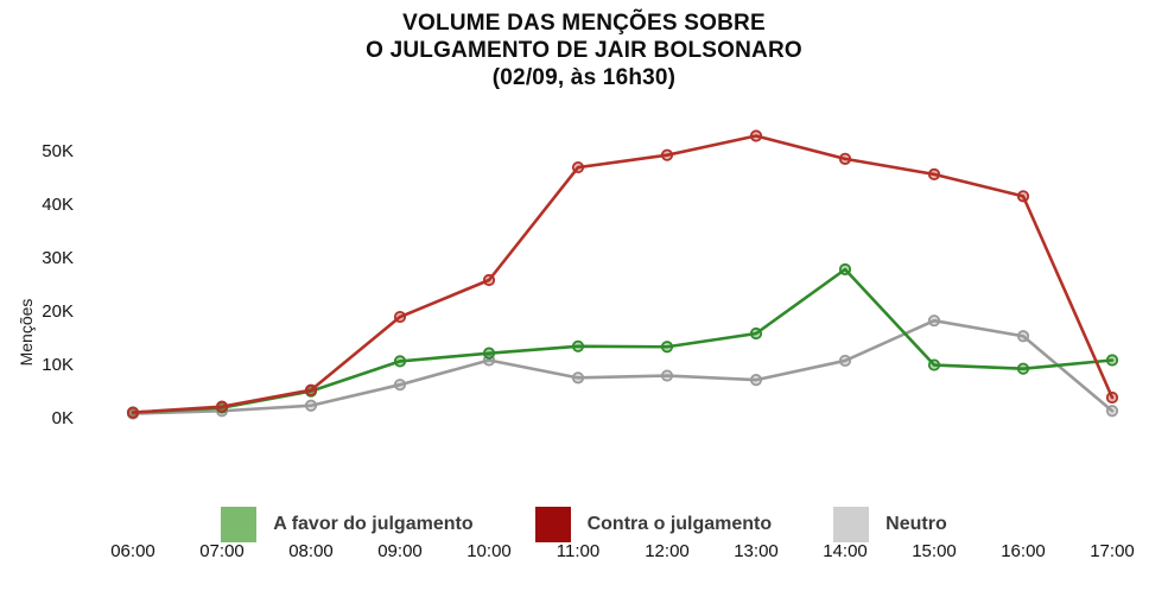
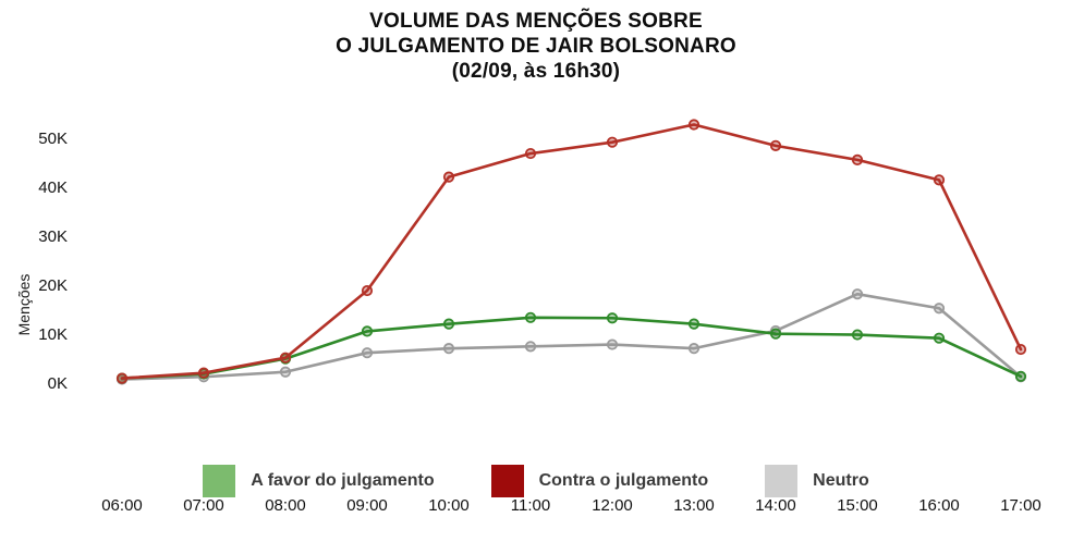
Contra o julgamento/10:00: 26K -> 42K
Neutro/10:00: 11K -> 7K
A favor do julgamento/13:00: 16K -> 12K
A favor do julgamento/14:00: 28K -> 10K
A favor do julgamento/17:00: 11K -> 2K
Contra o julgamento/17:00: 4K -> 7K
